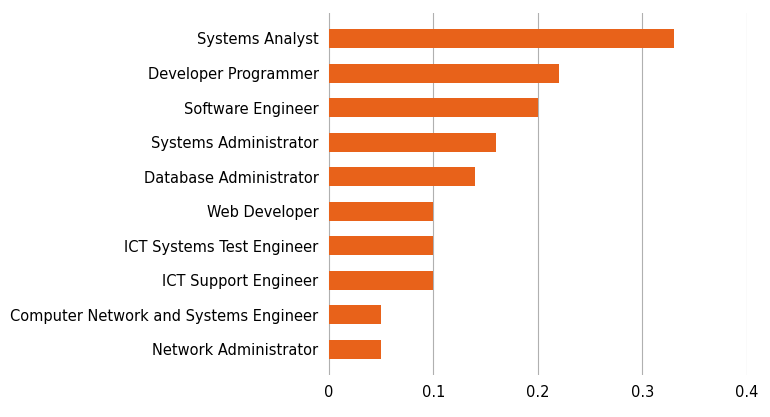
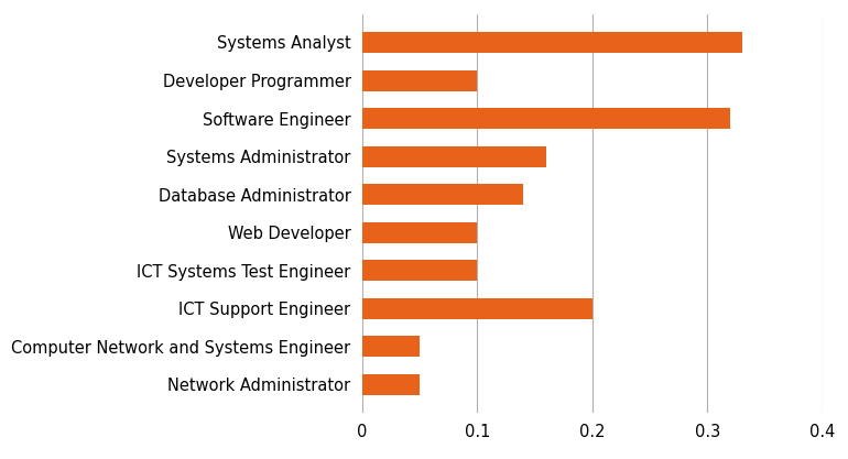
Developer Programmer: 0.22 -> 0.10
Software Engineer: 0.20 -> 0.32
ICT Support Engineer: 0.10 -> 0.20
